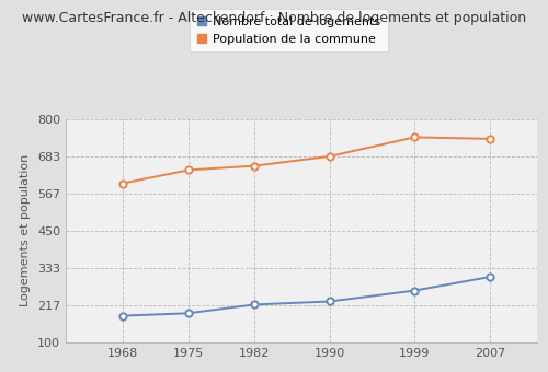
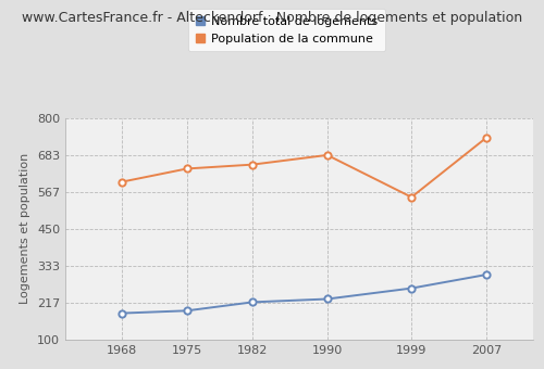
Population de la commune/1999: 743 -> 550
